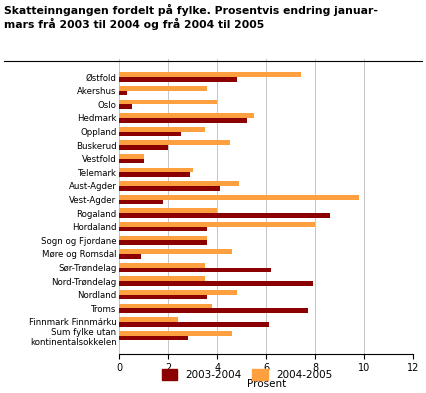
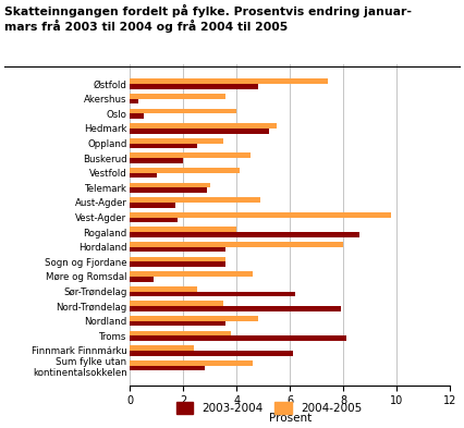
2004-2005/Vestfold: 1.0 -> 4.1
2003-2004/Aust-Agder: 4.1 -> 1.7
2004-2005/Sør-Trøndelag: 3.5 -> 2.5
2003-2004/Troms: 7.7 -> 8.1
